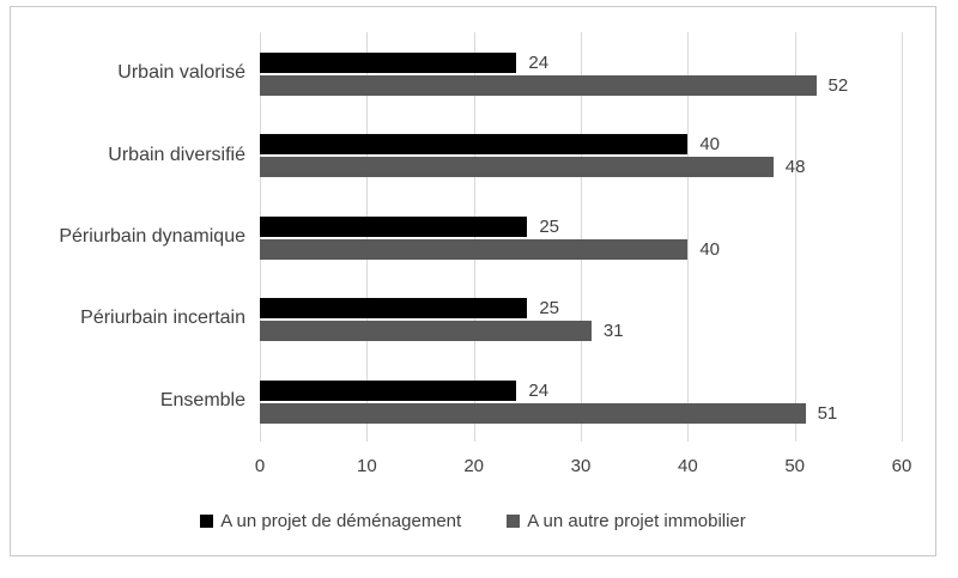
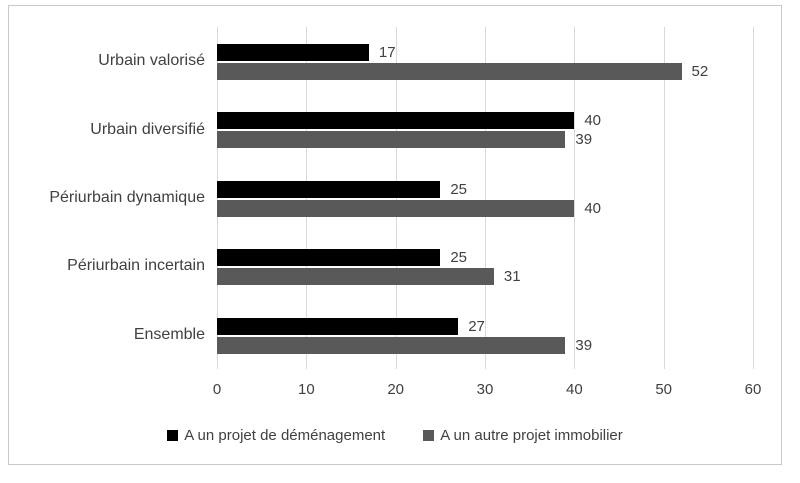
A un projet de déménagement/Urbain valorisé: 24 -> 17
A un autre projet immobilier/Urbain diversifié: 48 -> 39
A un projet de déménagement/Ensemble: 24 -> 27
A un autre projet immobilier/Ensemble: 51 -> 39
